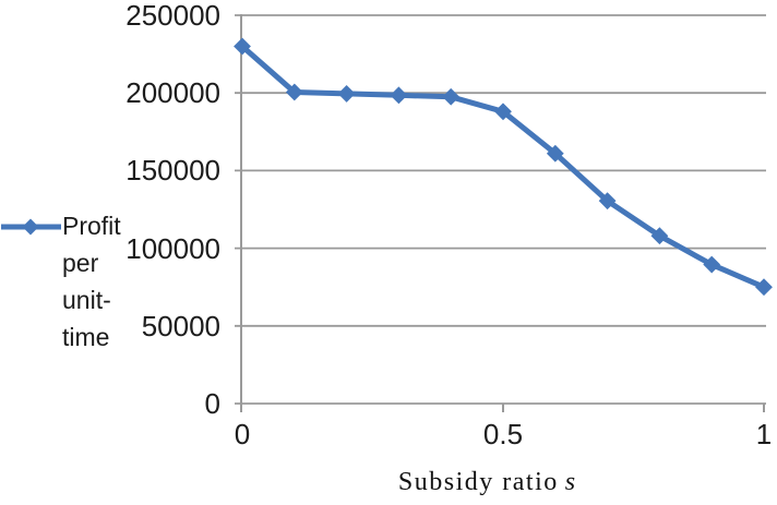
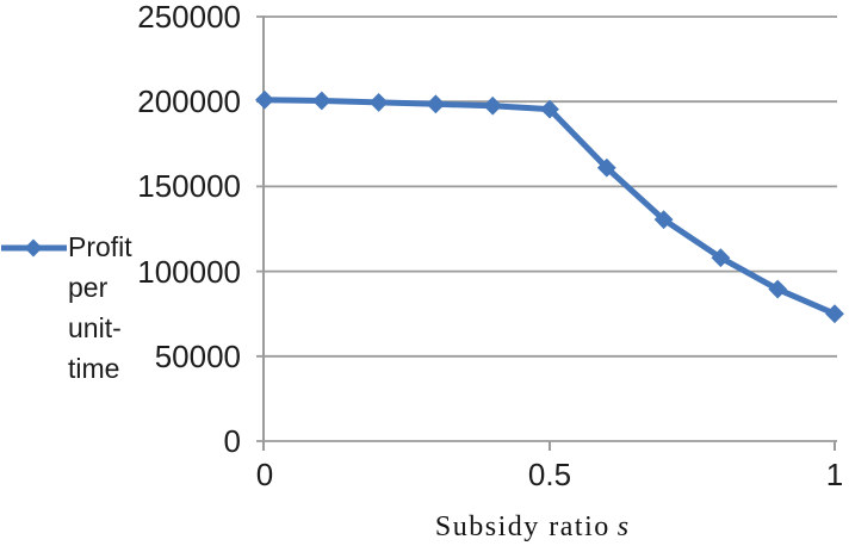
0: 230000 -> 201000
0.5: 188000 -> 196000
